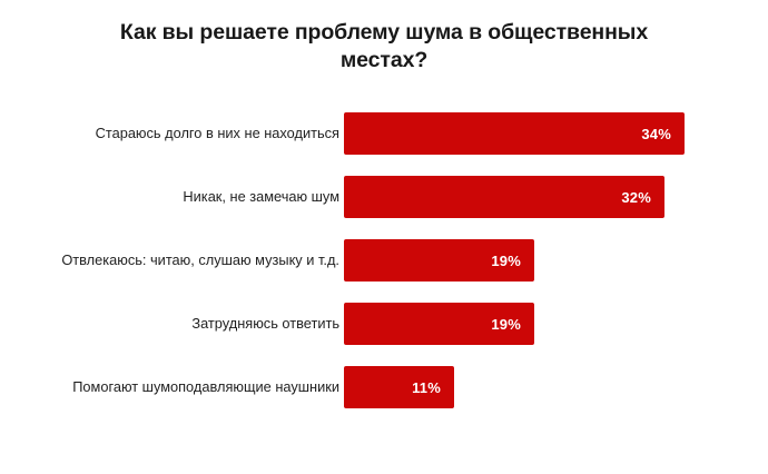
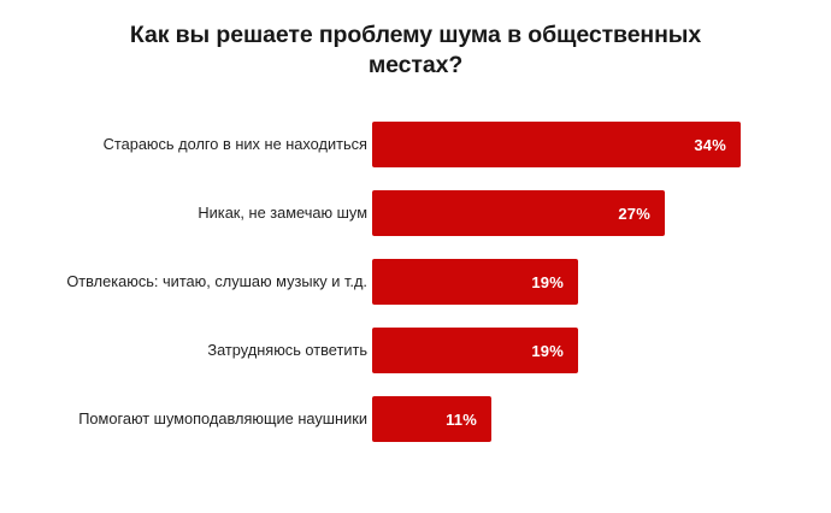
Никак, не замечаю шум: 32% -> 27%
